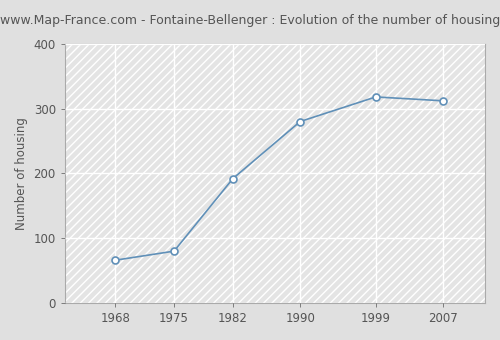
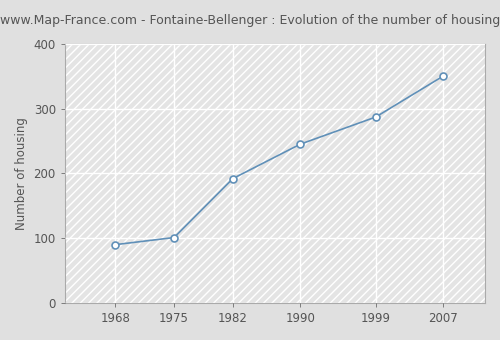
1968: 66 -> 90
1975: 80 -> 101
1990: 280 -> 245
1999: 318 -> 287
2007: 312 -> 350
